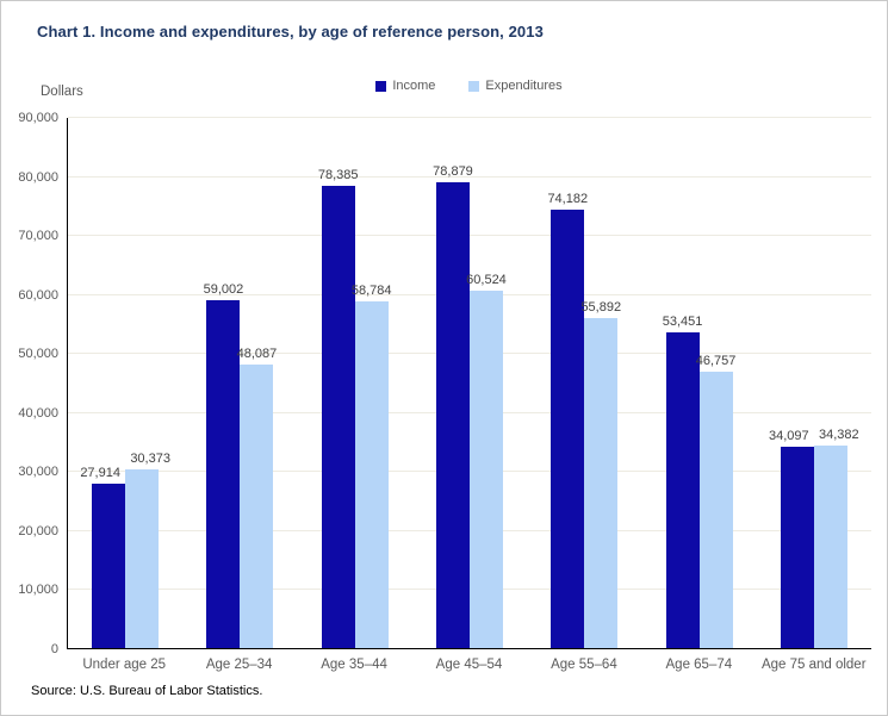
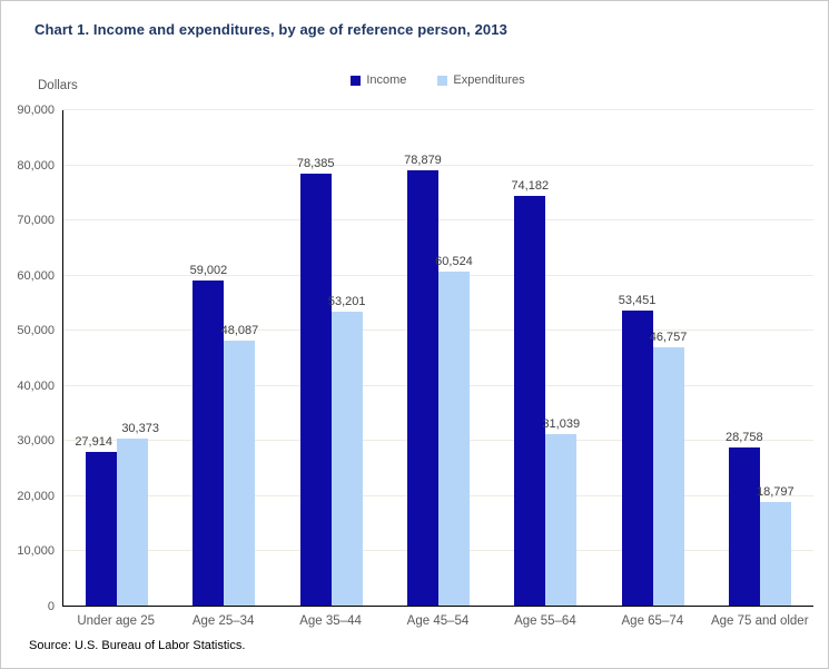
Expenditures/Age 35–44: 58,784 -> 53,201
Expenditures/Age 55–64: 55,892 -> 31,039
Income/Age 75 and older: 34,097 -> 28,758
Expenditures/Age 75 and older: 34,382 -> 18,797
